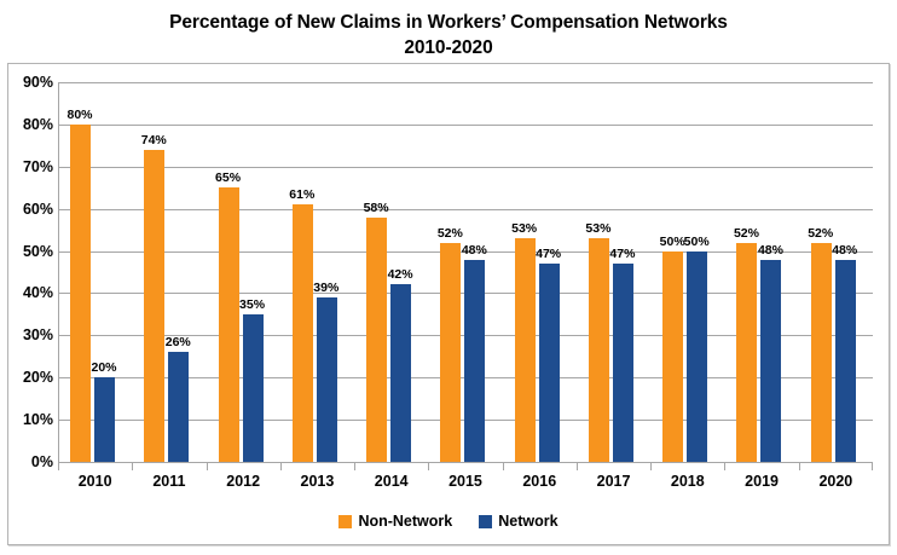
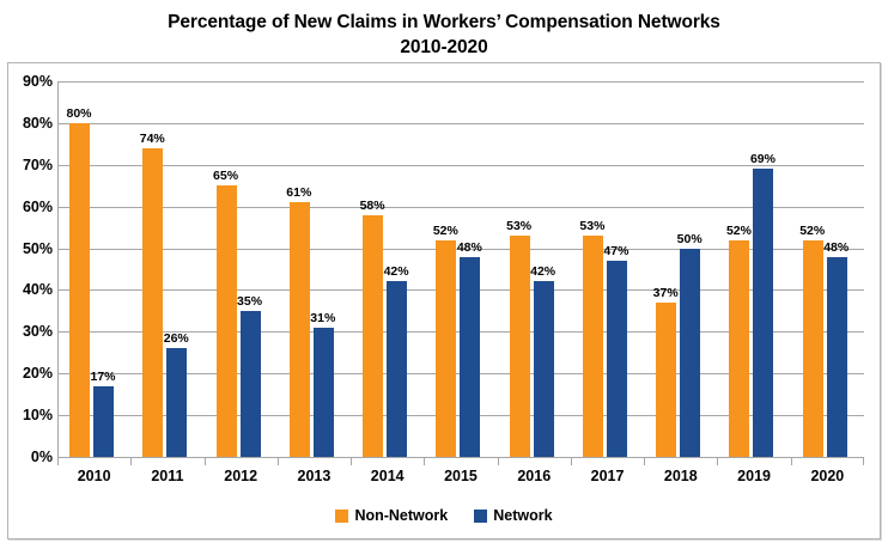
Network/2010: 20% -> 17%
Network/2013: 39% -> 31%
Network/2016: 47% -> 42%
Non-Network/2018: 50% -> 37%
Network/2019: 48% -> 69%
